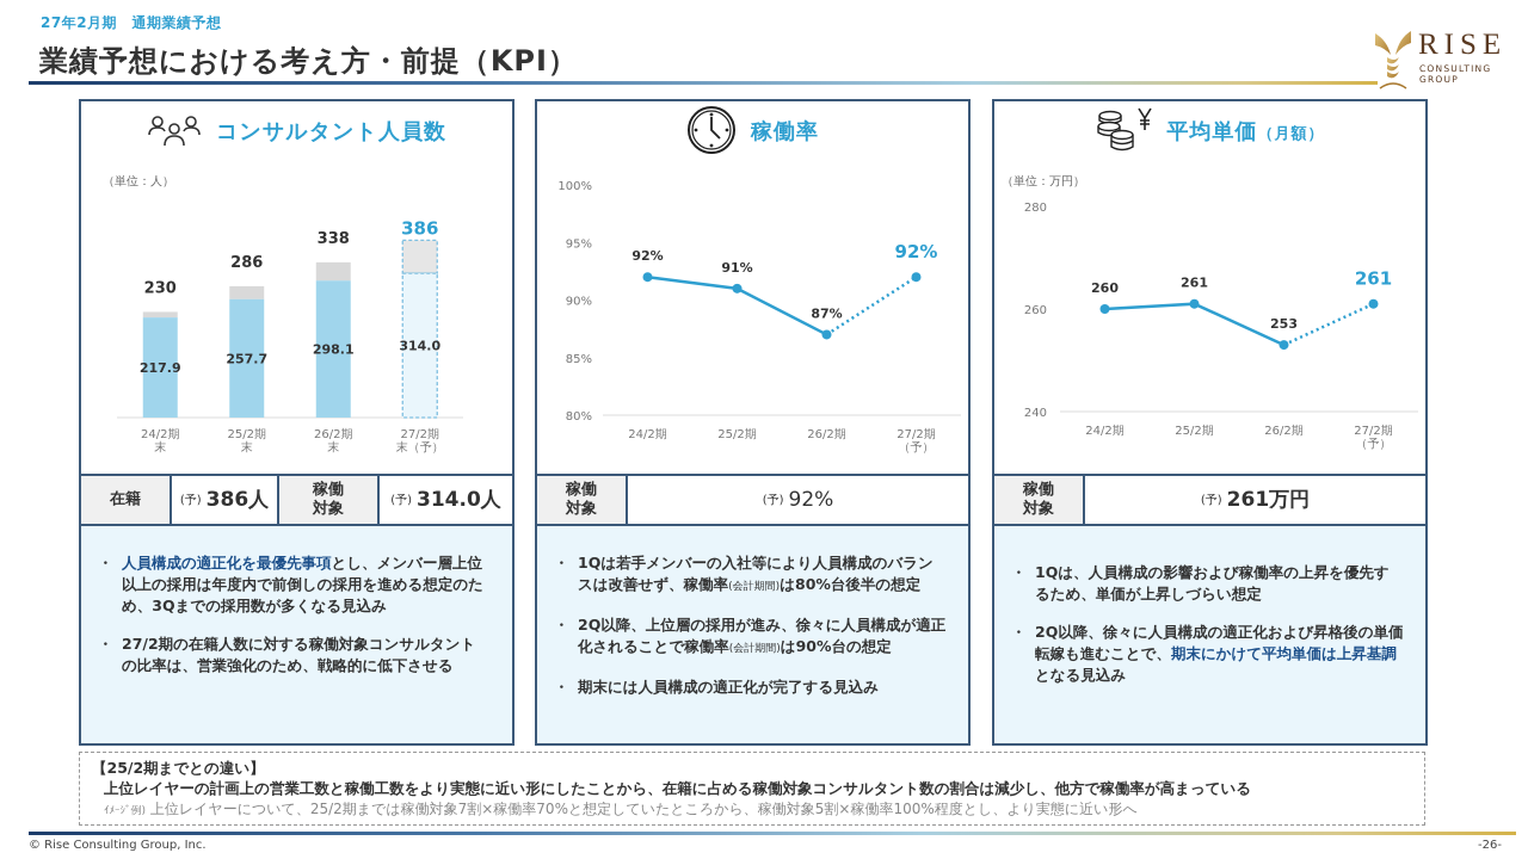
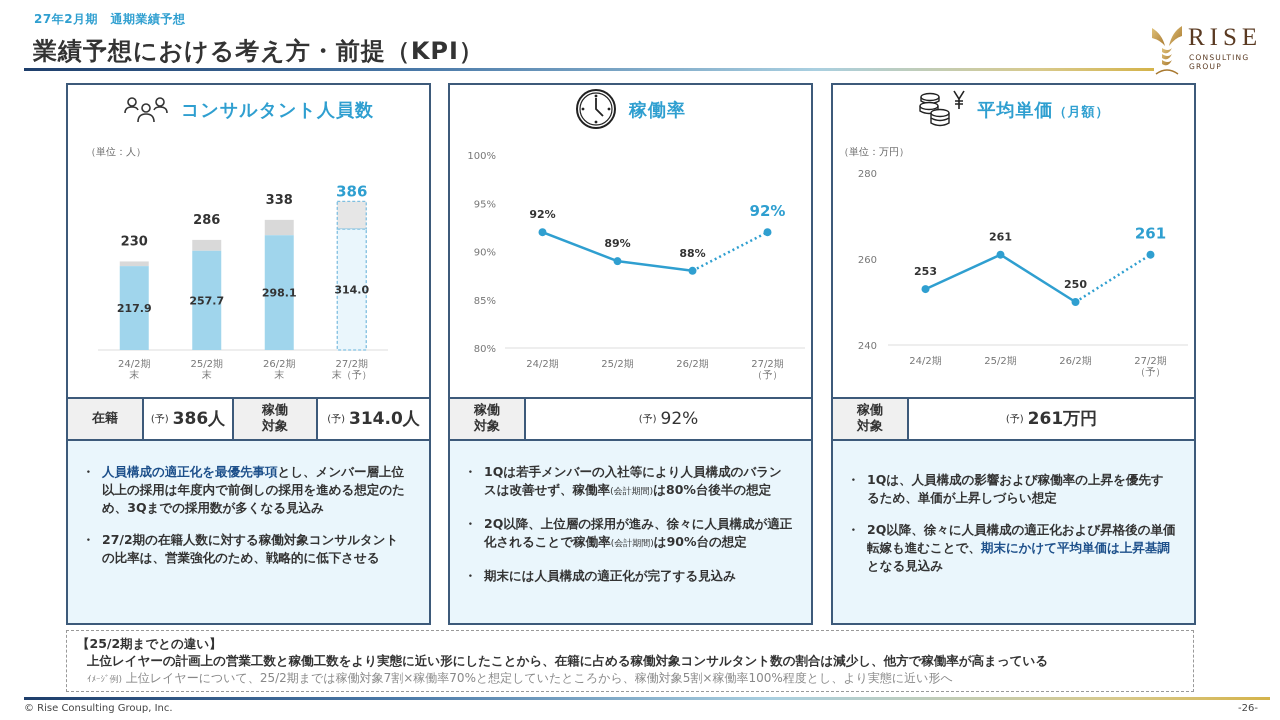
稼働率/25/2期: 91% -> 89%
稼働率/26/2期: 87% -> 88%
平均単価（月額）/24/2期: 260 -> 253
平均単価（月額）/26/2期: 253 -> 250
